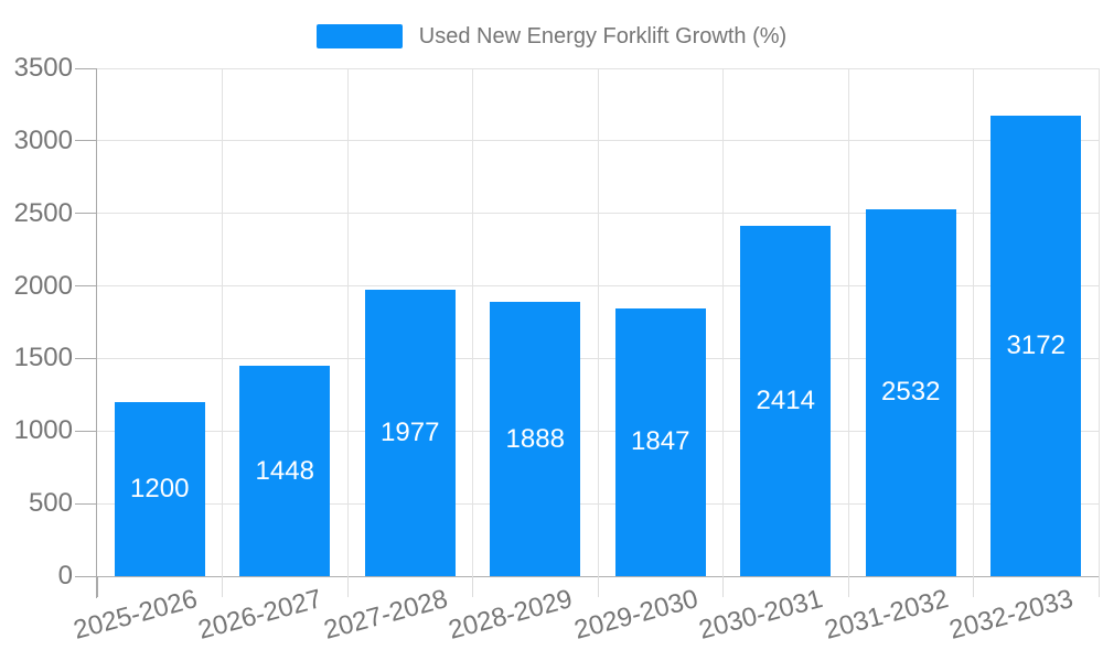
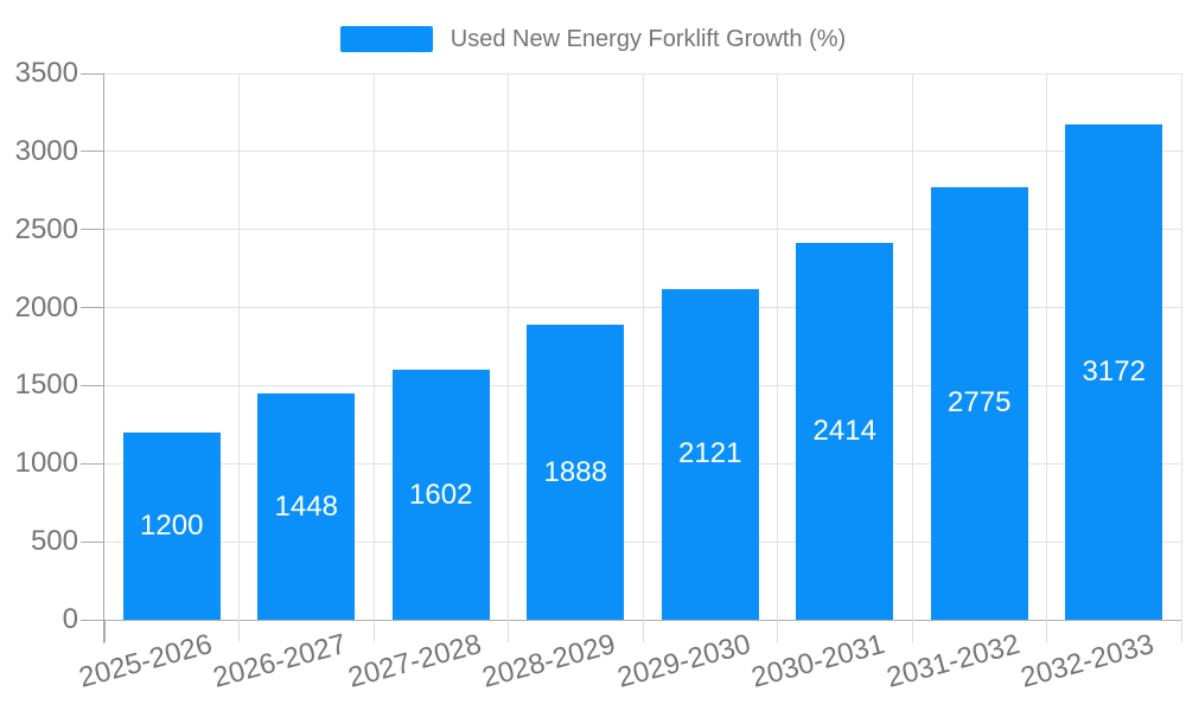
2027-2028: 1977 -> 1602
2029-2030: 1847 -> 2121
2031-2032: 2532 -> 2775
